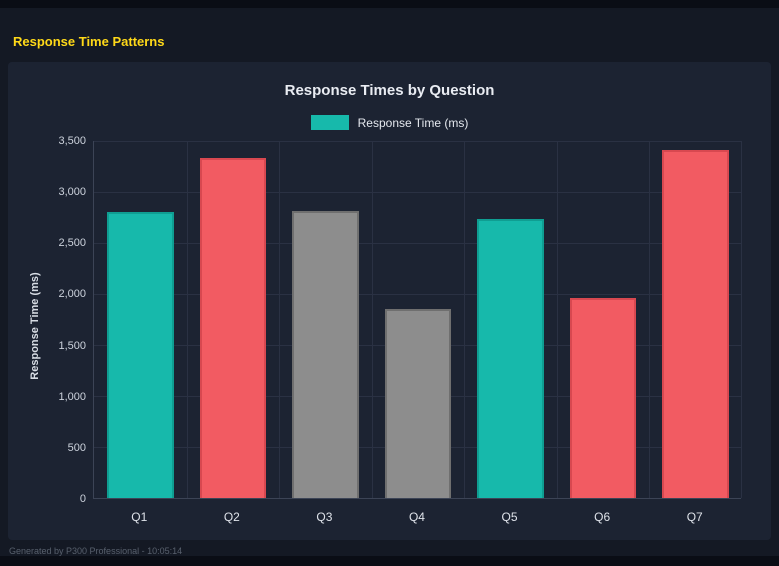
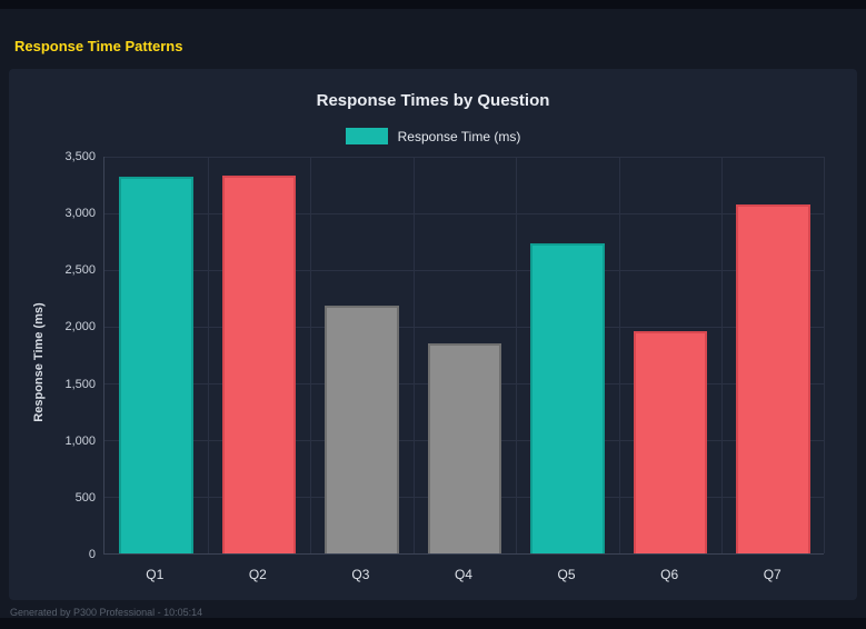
Q1: 2800 -> 3310
Q3: 2810 -> 2180
Q7: 3400 -> 3070
